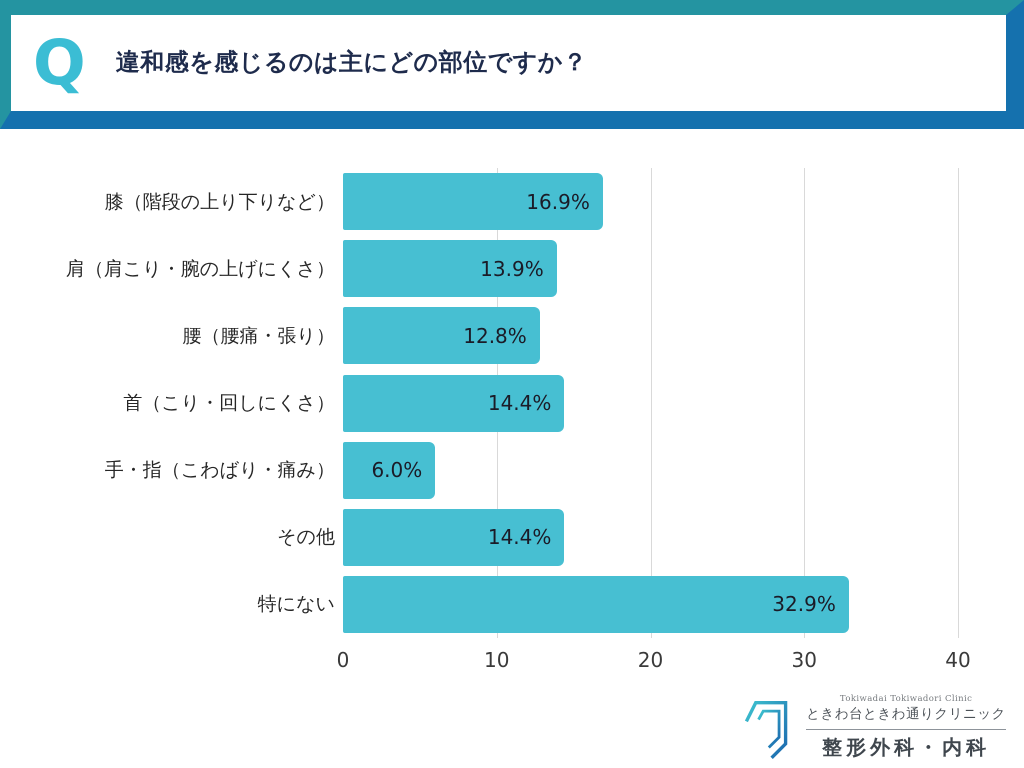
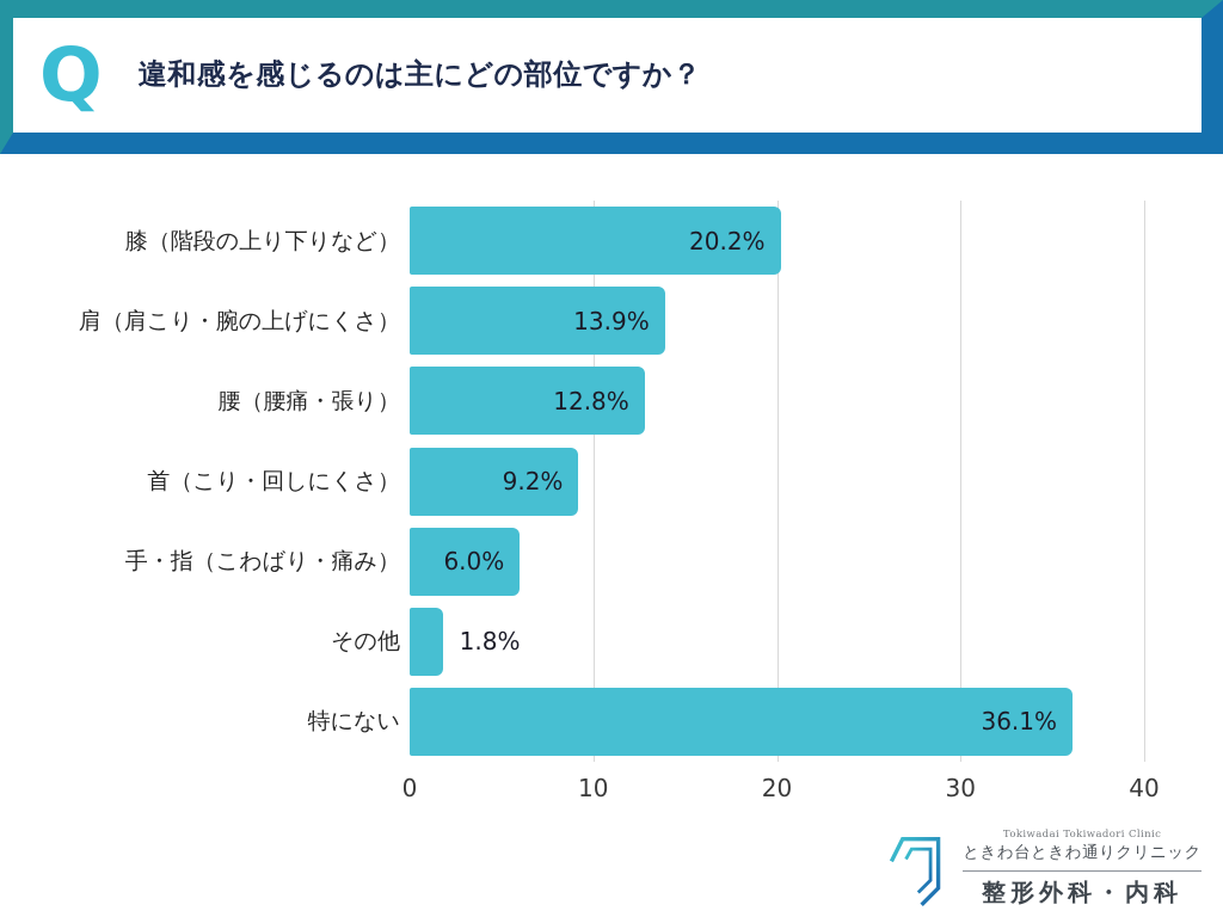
膝（階段の上り下りなど）: 16.9% -> 20.2%
首（こり・回しにくさ）: 14.4% -> 9.2%
その他: 14.4% -> 1.8%
特にない: 32.9% -> 36.1%
